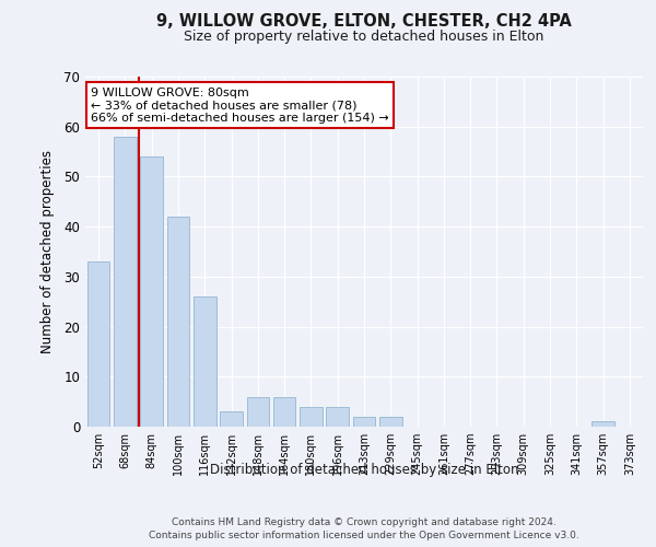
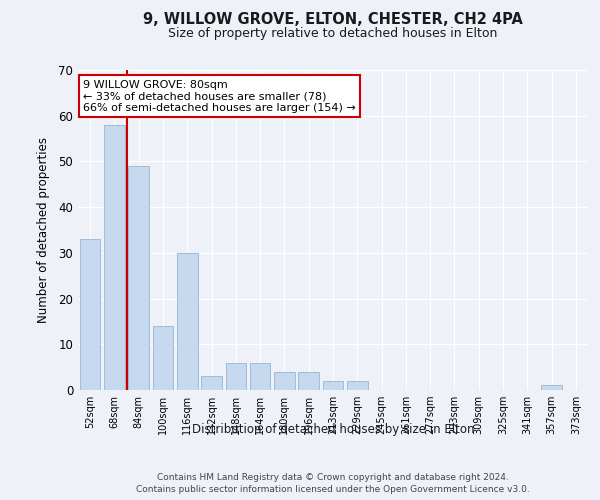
84sqm: 54 -> 49
100sqm: 42 -> 14
116sqm: 26 -> 30
